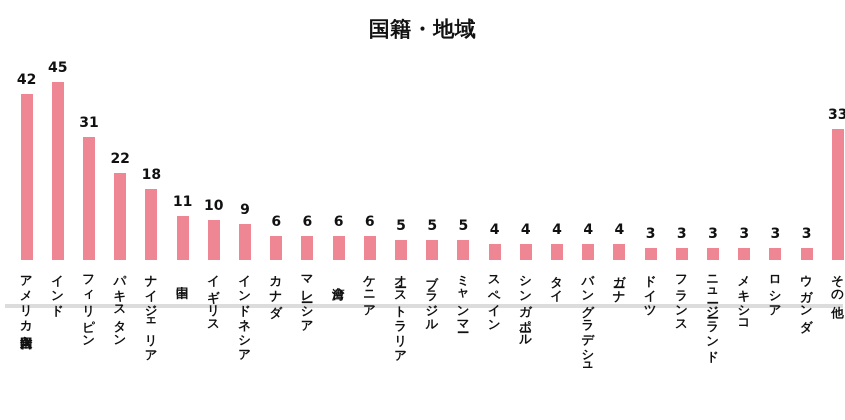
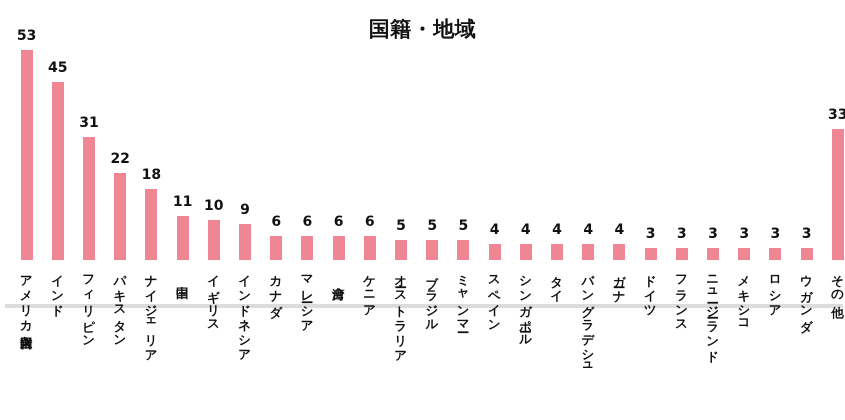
アメリカ合衆国: 42 -> 53
